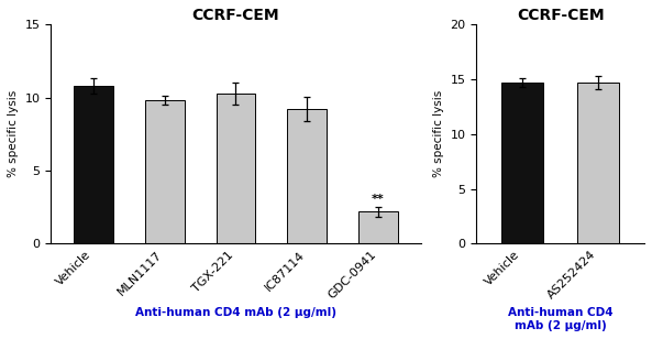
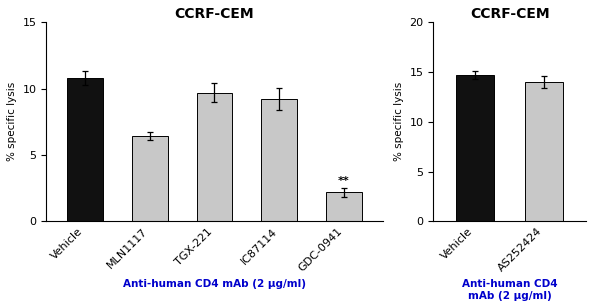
MLN1117: 9.8 -> 6.4
TGX-221: 10.3 -> 9.7
AS252424: 14.7 -> 14.0
